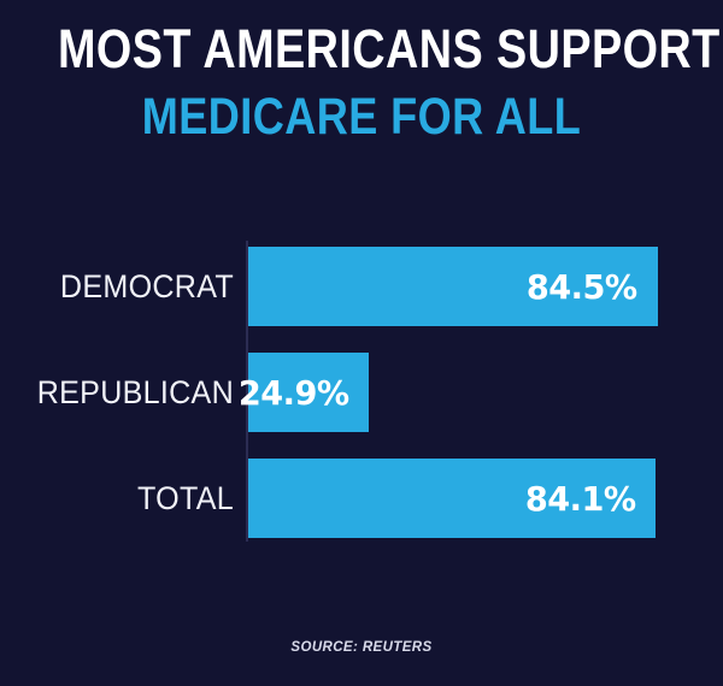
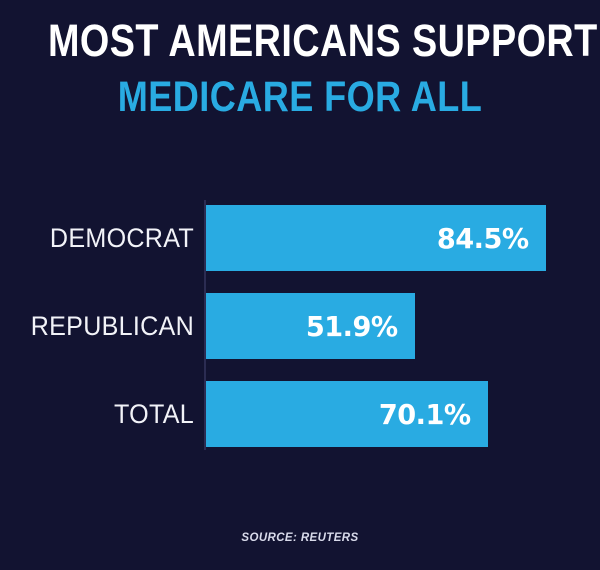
REPUBLICAN: 24.9% -> 51.9%
TOTAL: 84.1% -> 70.1%
